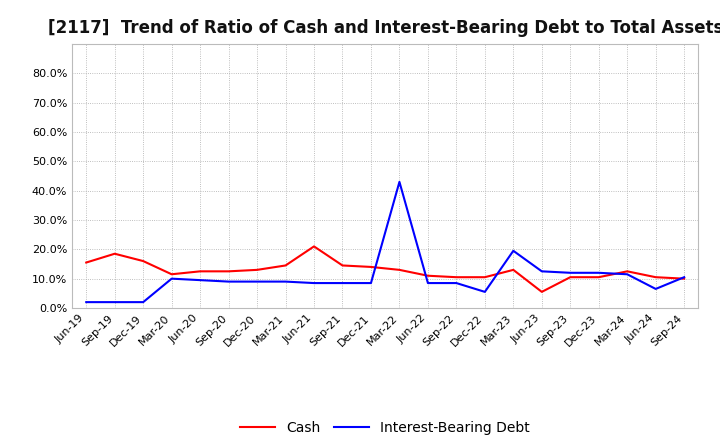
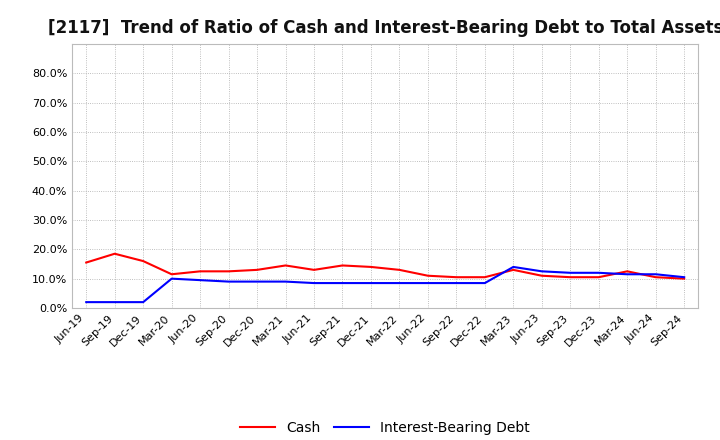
Cash/Jun-21: 21.0% -> 13.0%
Interest-Bearing Debt/Mar-22: 43.0% -> 8.5%
Interest-Bearing Debt/Dec-22: 5.5% -> 8.5%
Interest-Bearing Debt/Mar-23: 19.5% -> 14.0%
Cash/Jun-23: 5.5% -> 11.0%
Interest-Bearing Debt/Jun-24: 6.5% -> 11.5%
